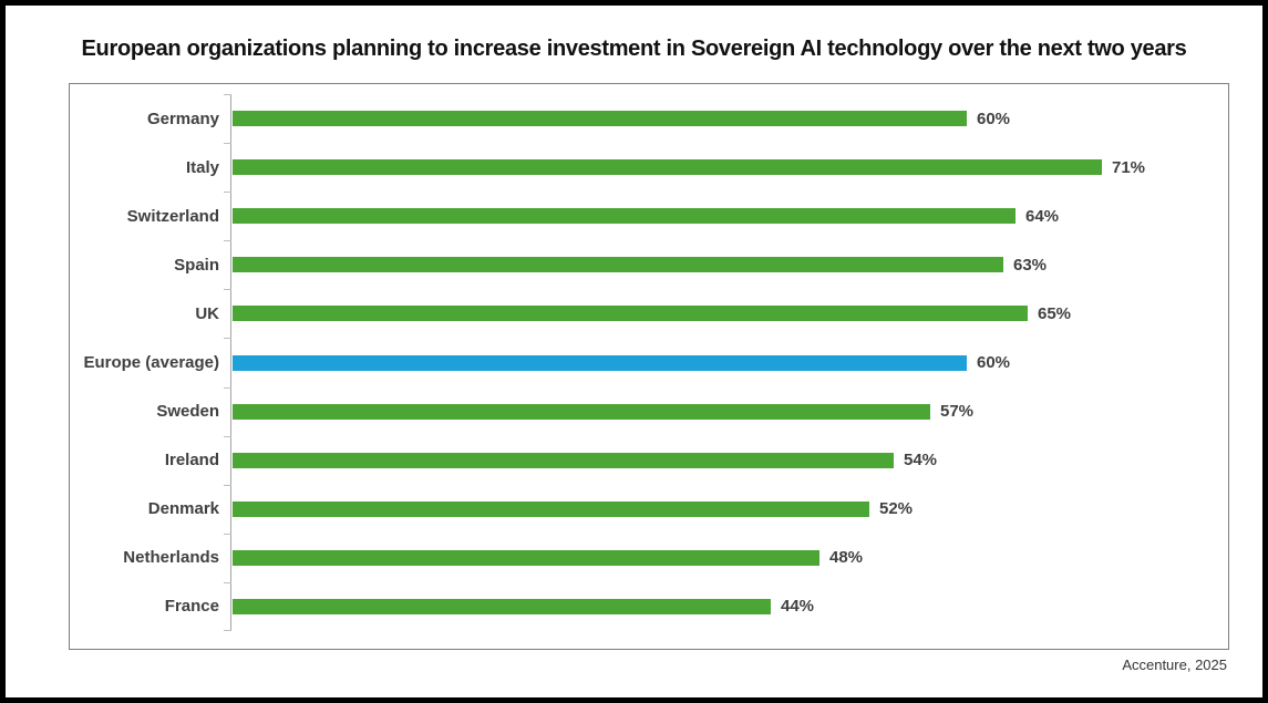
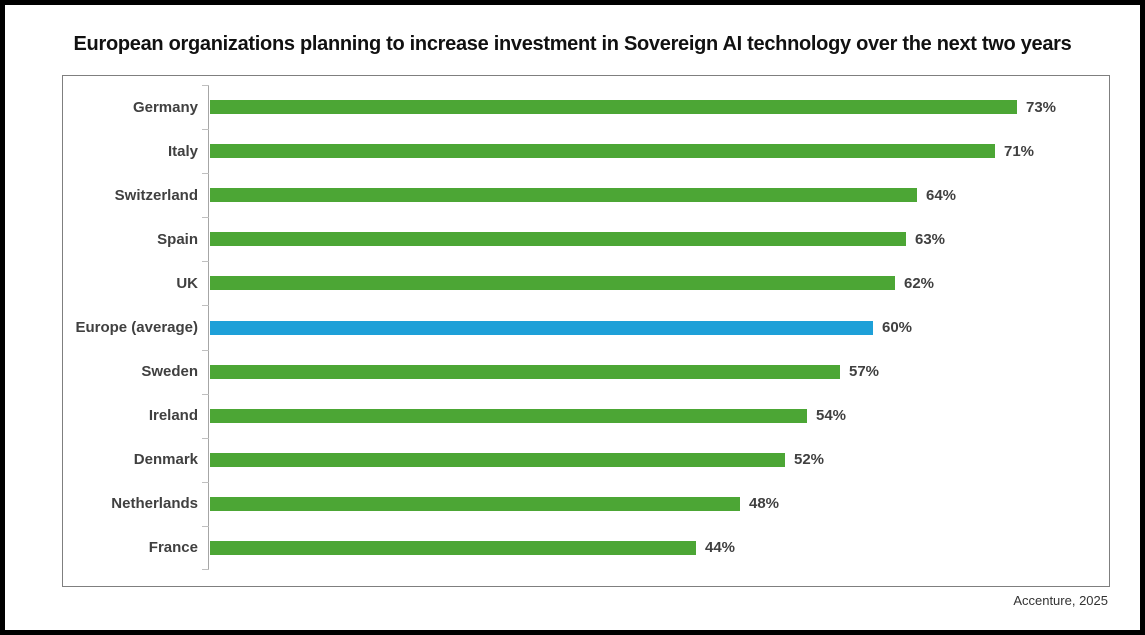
Germany: 60% -> 73%
UK: 65% -> 62%
